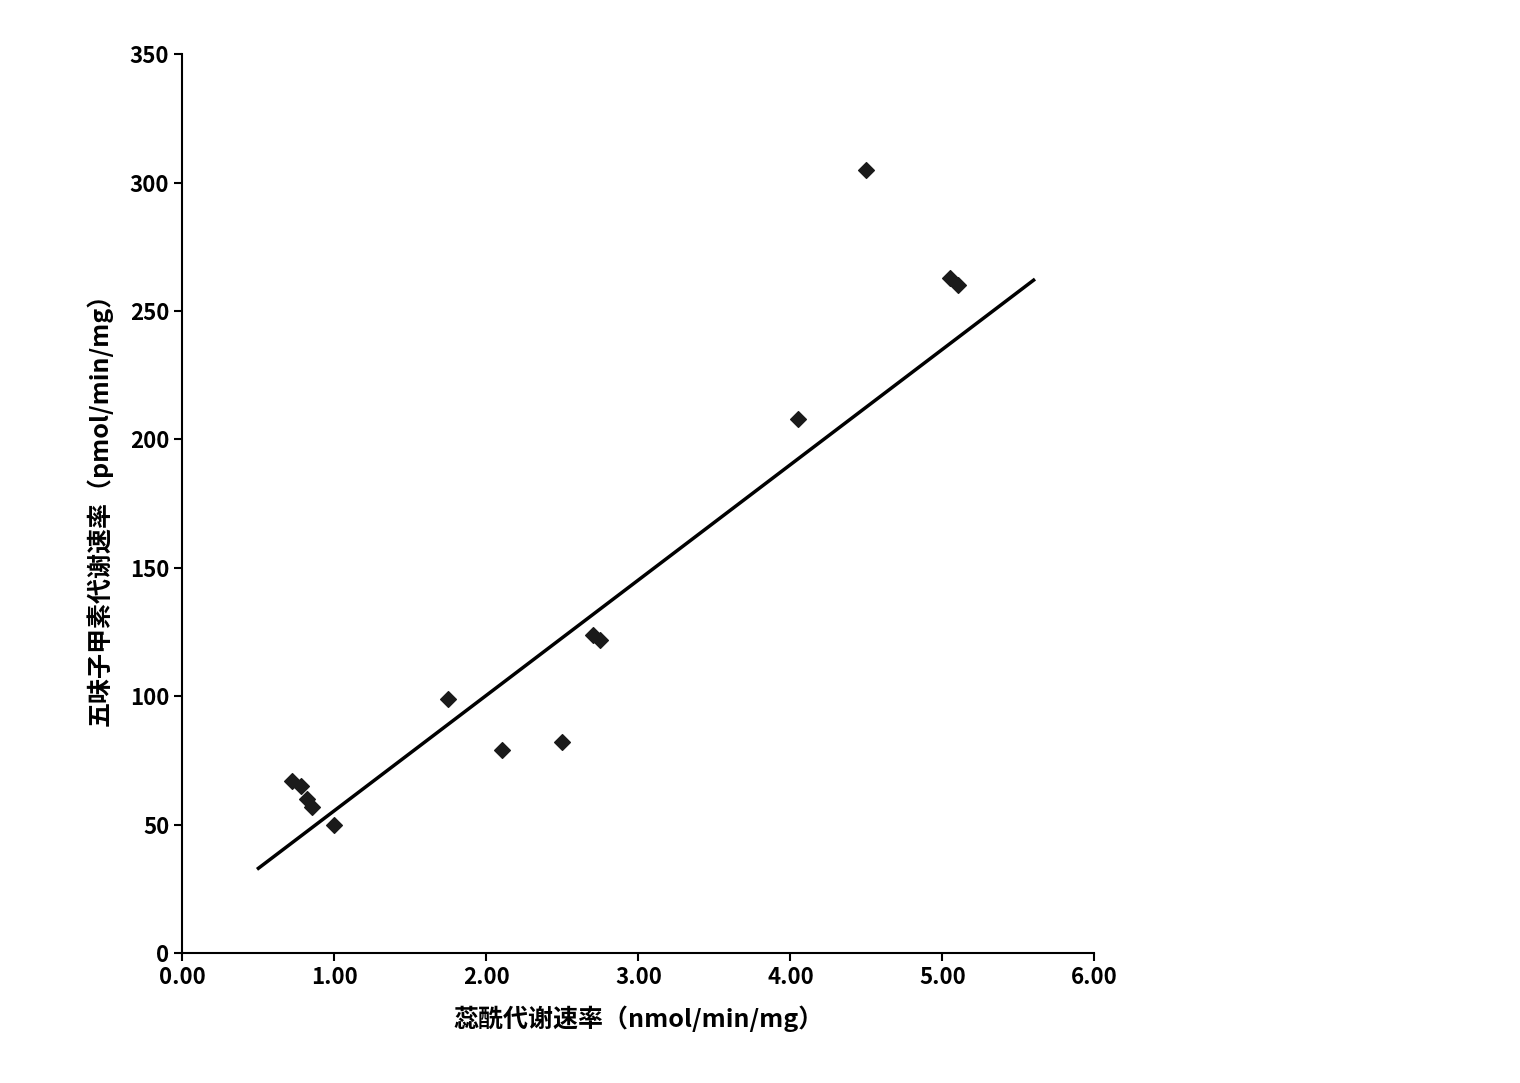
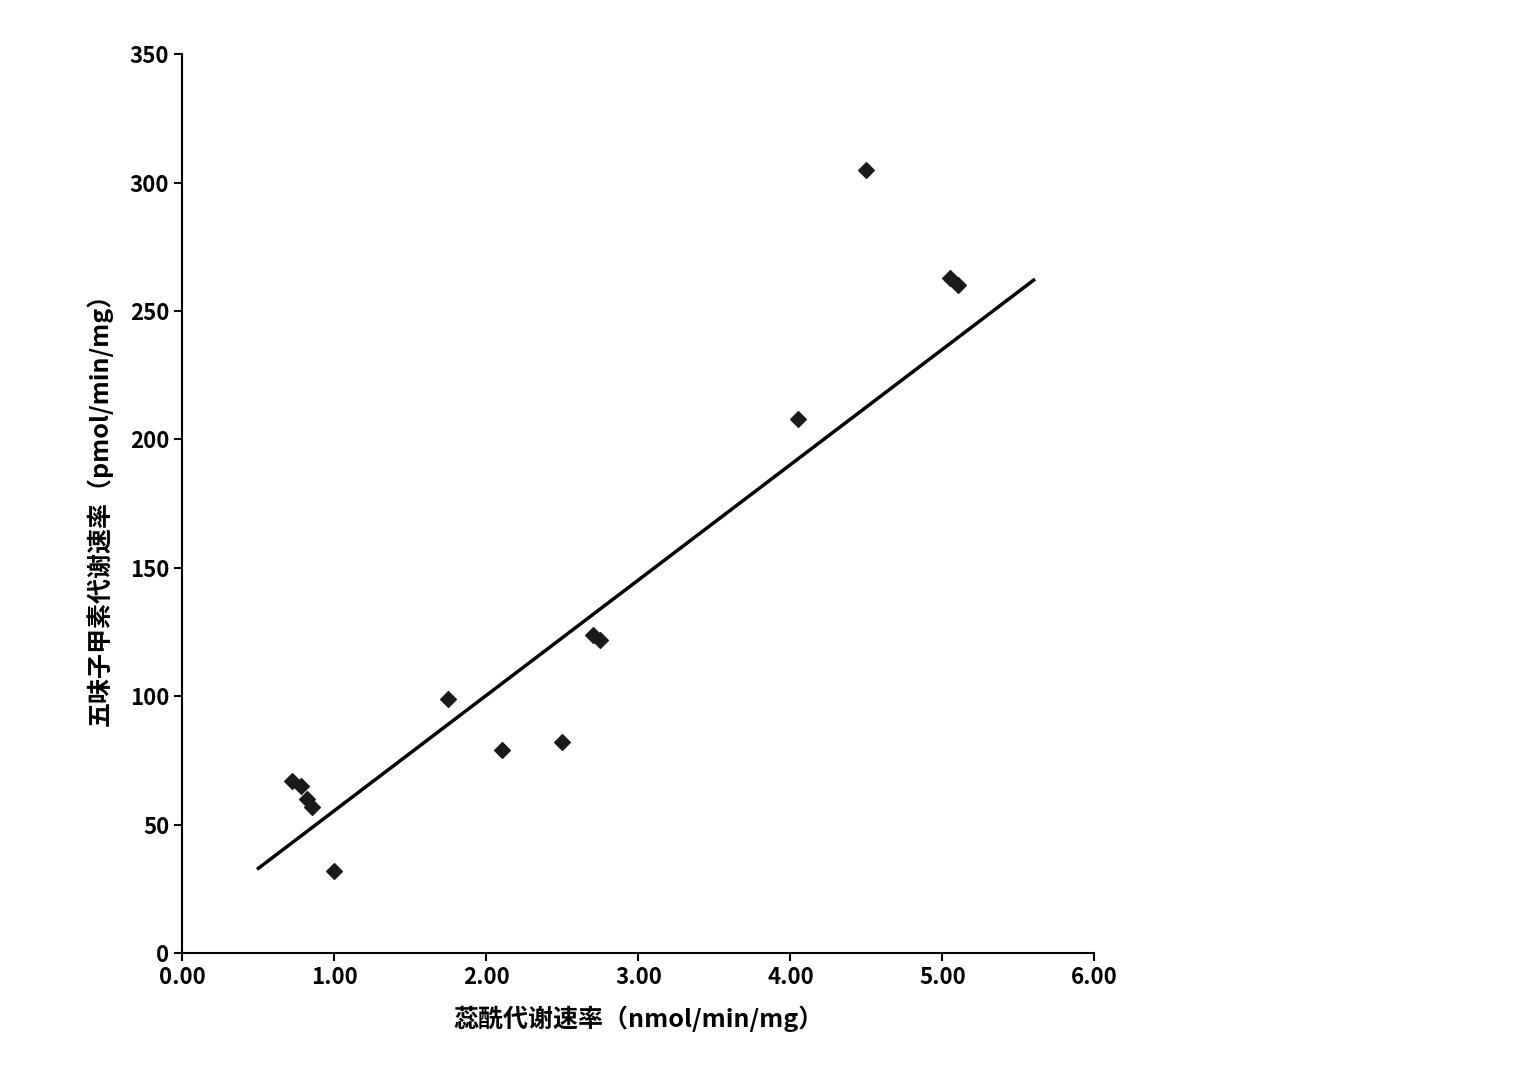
1.00: 50 -> 32
